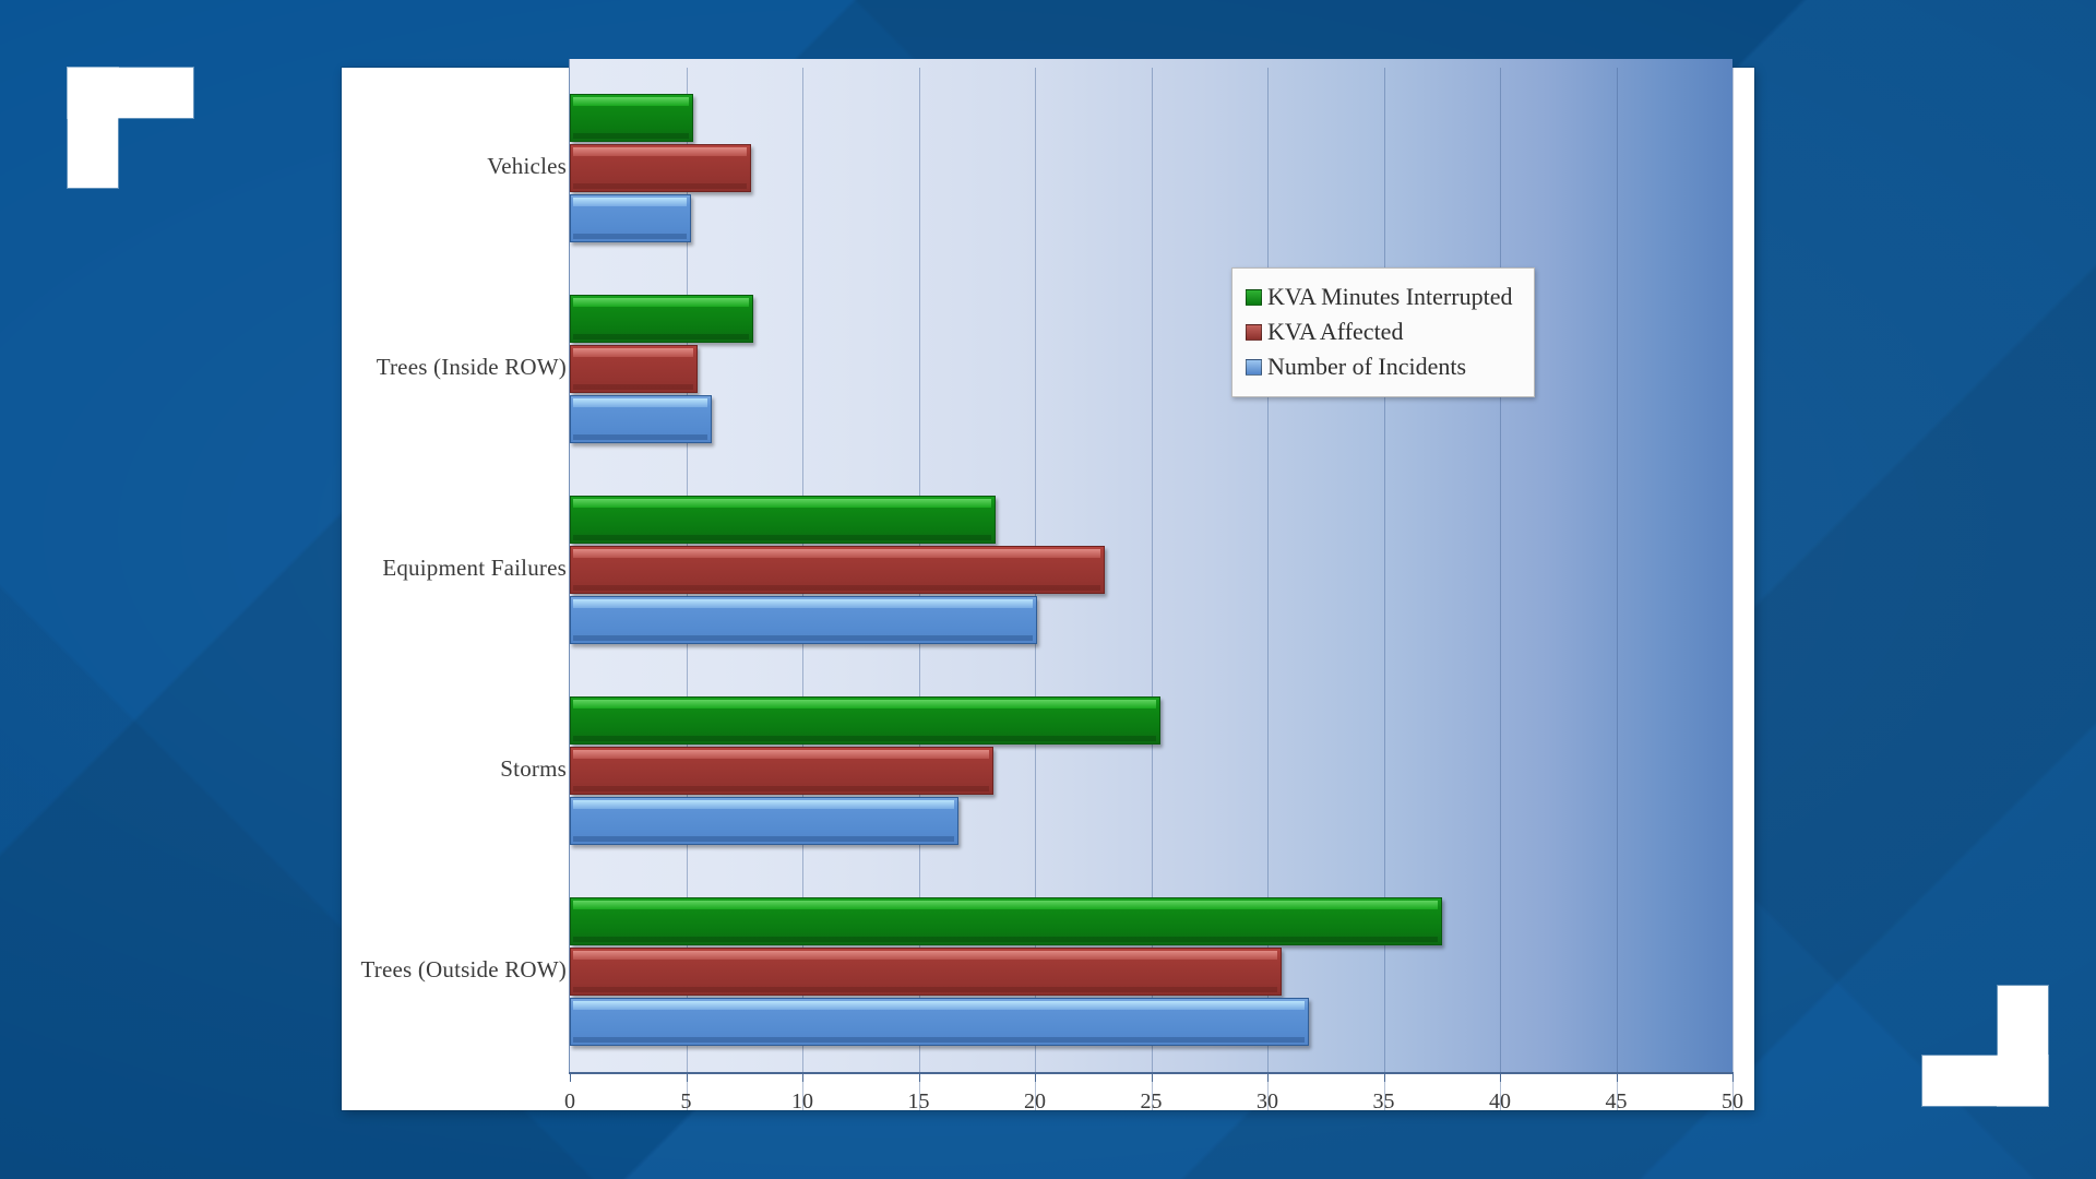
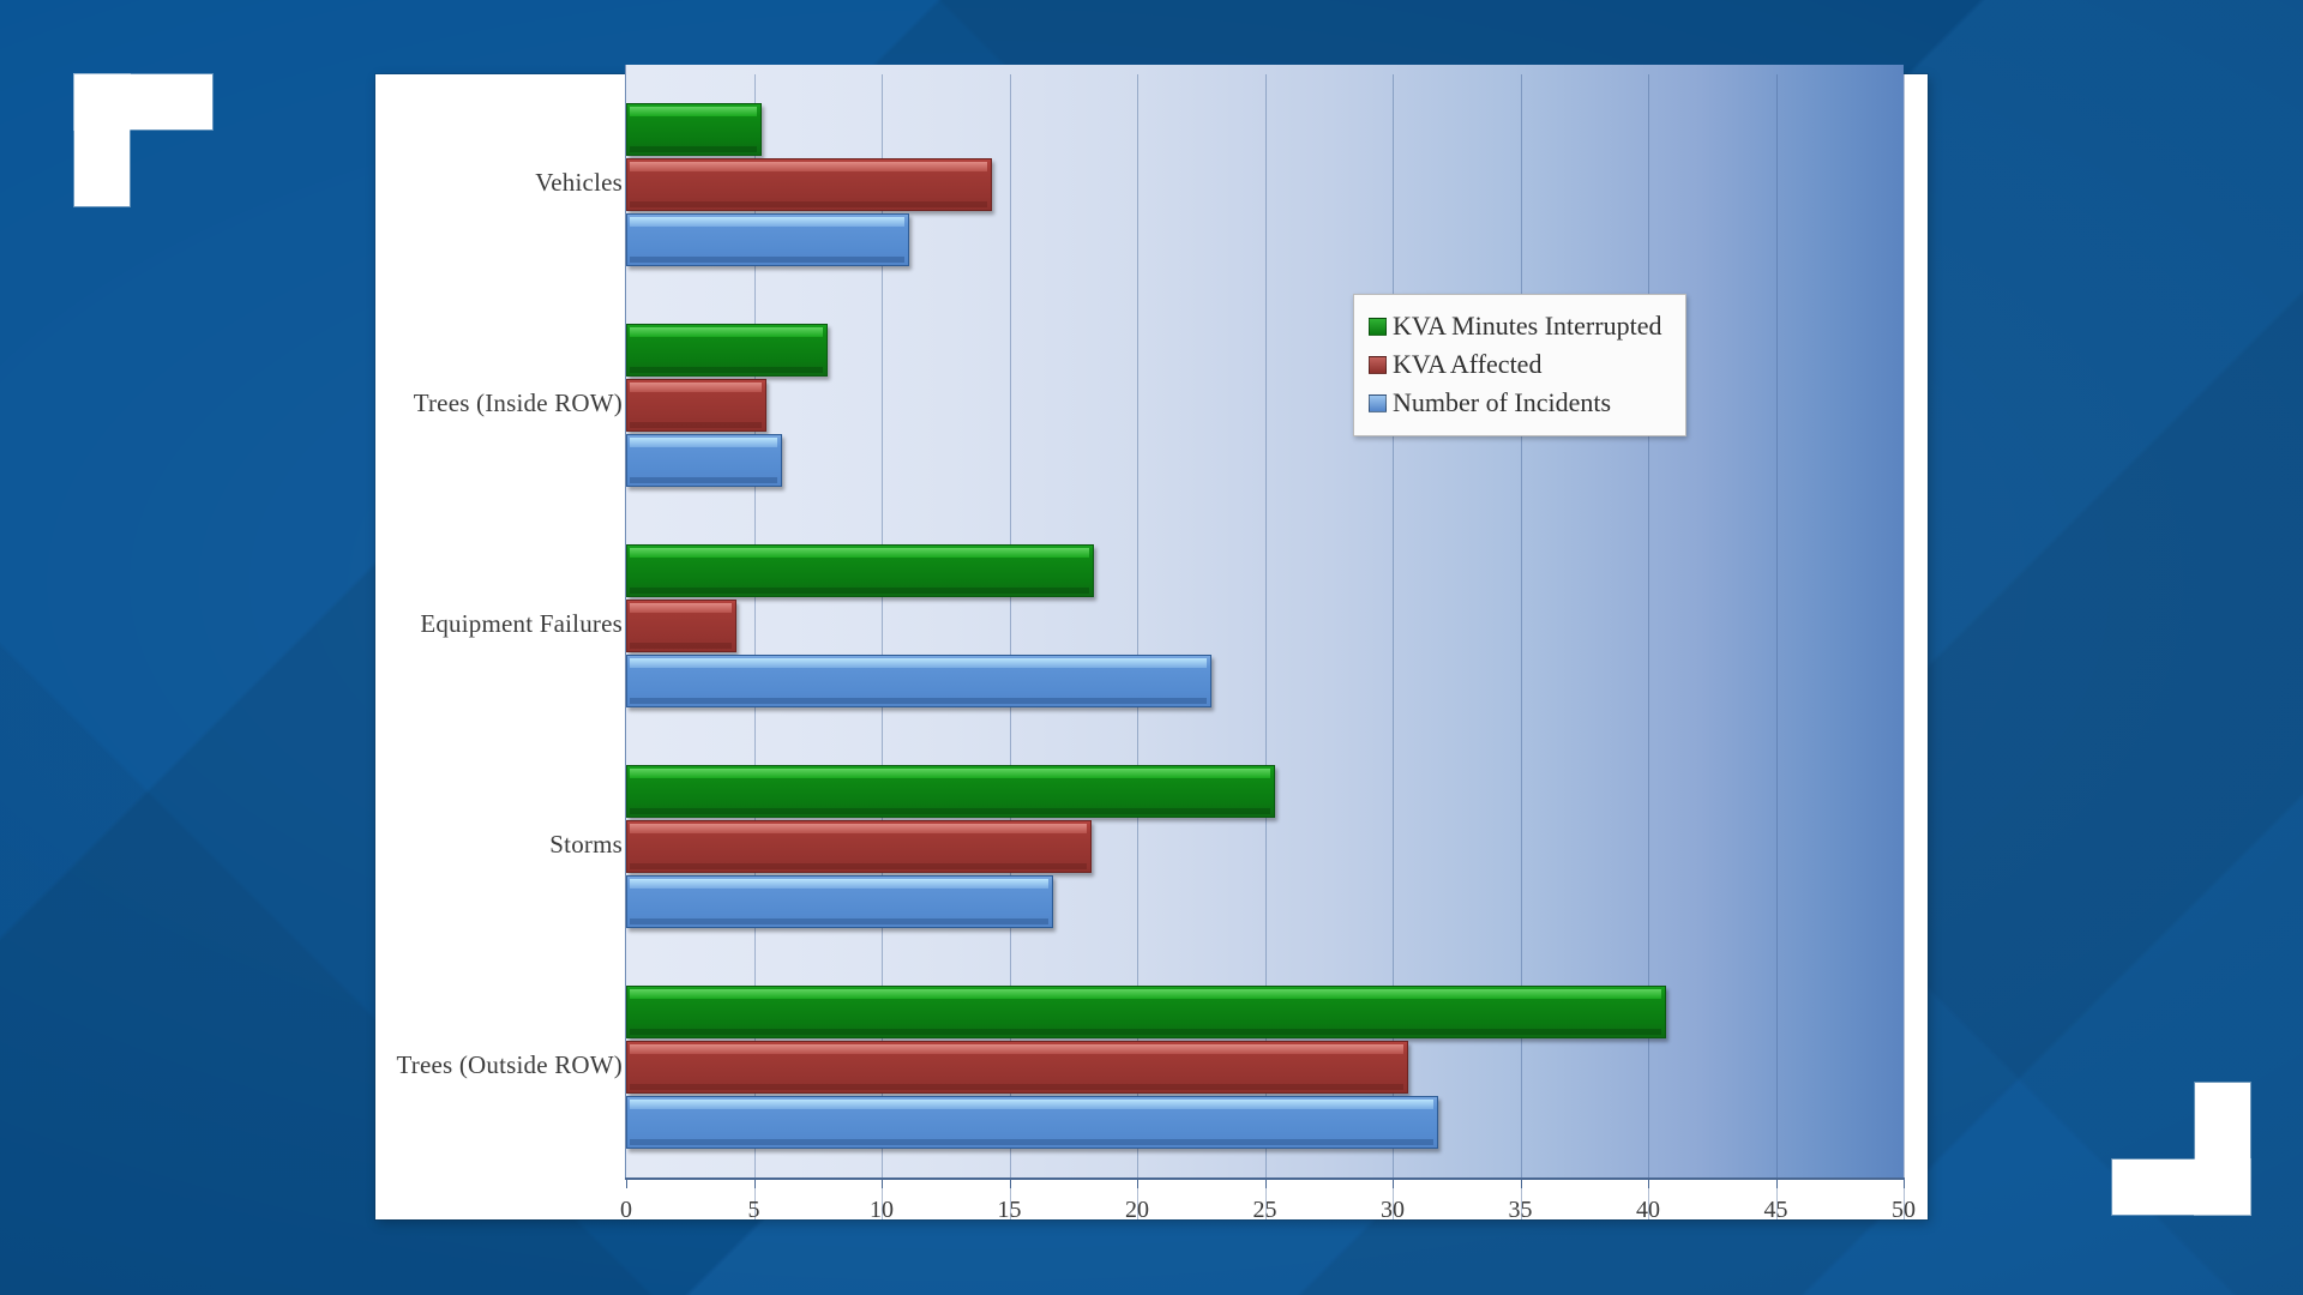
KVA Affected/Vehicles: 7.8 -> 14.3
Number of Incidents/Vehicles: 5.2 -> 11.1
KVA Affected/Equipment Failures: 23.0 -> 4.3
Number of Incidents/Equipment Failures: 20.1 -> 22.9
KVA Minutes Interrupted/Trees (Outside ROW): 37.5 -> 40.7
